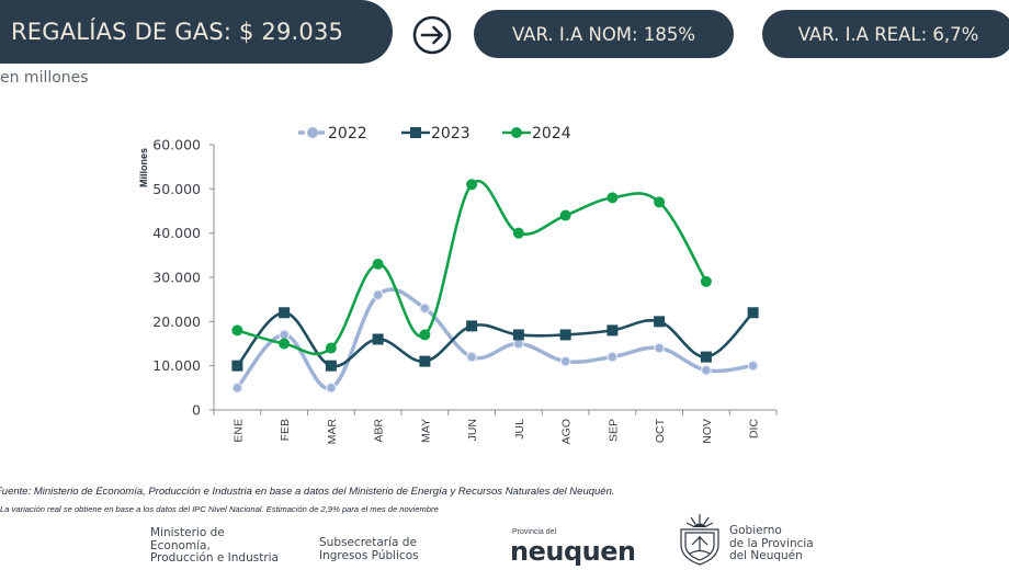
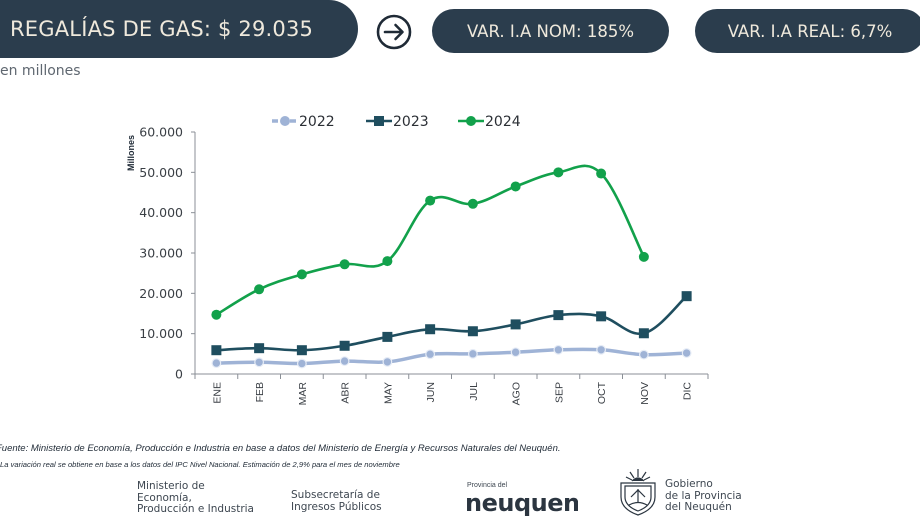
2022/ENE: 5000 -> 3000
2023/ENE: 10000 -> 6000
2024/ENE: 18000 -> 15000
2022/FEB: 17000 -> 3000
2023/FEB: 22000 -> 6000
2024/FEB: 15000 -> 21000
2022/MAR: 5000 -> 3000
2023/MAR: 10000 -> 6000
2024/MAR: 14000 -> 25000
2022/ABR: 26000 -> 3000
2023/ABR: 16000 -> 7000
2024/ABR: 33000 -> 27000
2022/MAY: 23000 -> 3000
2023/MAY: 11000 -> 9000
2024/MAY: 17000 -> 28000
2022/JUN: 12000 -> 5000
2023/JUN: 19000 -> 11000
2024/JUN: 51000 -> 43000
2022/JUL: 15000 -> 5000
2023/JUL: 17000 -> 11000
2024/JUL: 40000 -> 42000
2022/AGO: 11000 -> 5000
2023/AGO: 17000 -> 12000
2024/AGO: 44000 -> 46000
2022/SEP: 12000 -> 6000
2023/SEP: 18000 -> 15000
2024/SEP: 48000 -> 50000
2022/OCT: 14000 -> 6000
2023/OCT: 20000 -> 14000
2024/OCT: 47000 -> 50000
2022/NOV: 9000 -> 5000
2023/NOV: 12000 -> 10000
2022/DIC: 10000 -> 5000
2023/DIC: 22000 -> 19000
